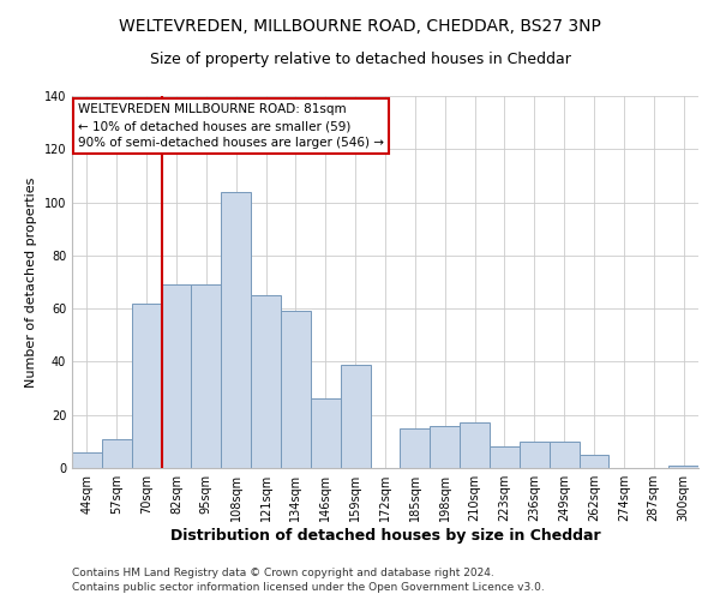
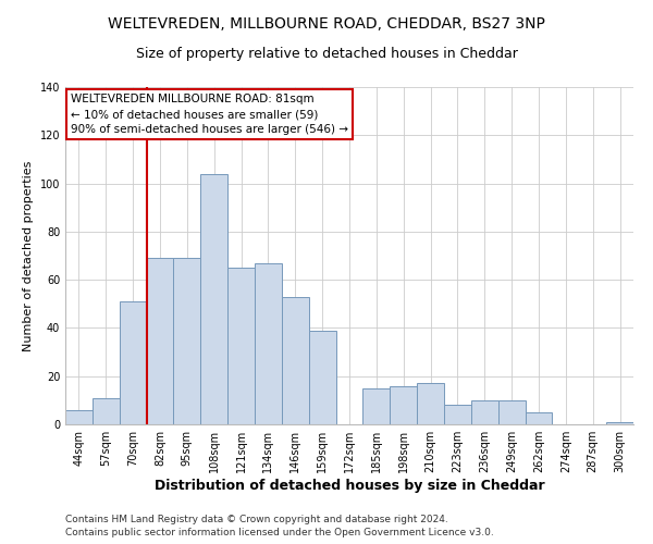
70sqm: 62 -> 51
134sqm: 59 -> 67
146sqm: 26 -> 53
